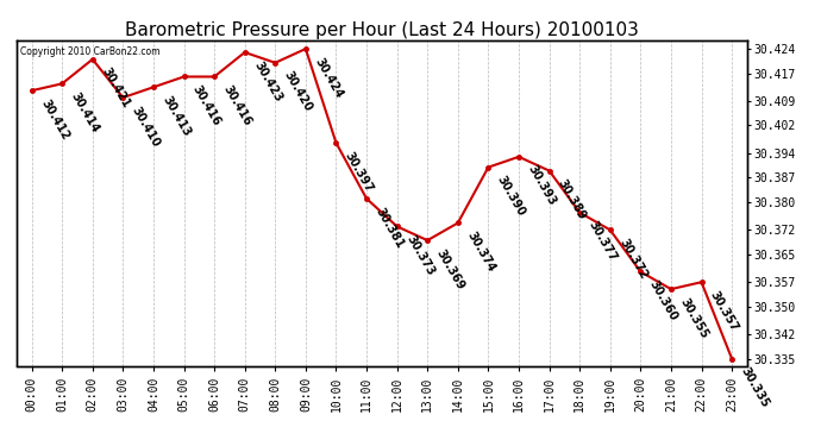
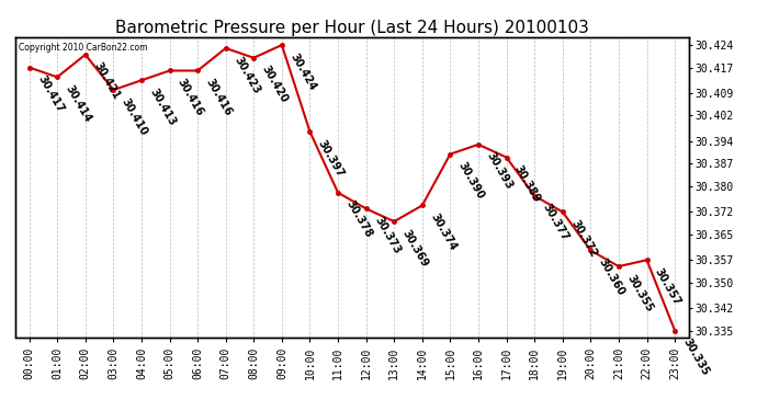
00:00: 30.412 -> 30.417
11:00: 30.381 -> 30.378
